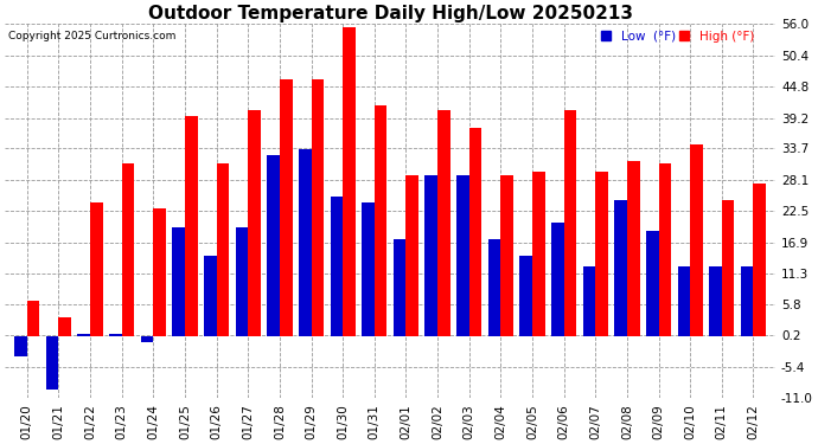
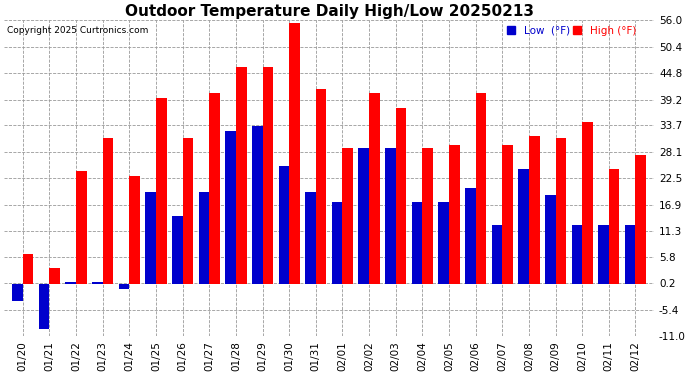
Low (°F)/01/31: 24.0 -> 19.5
Low (°F)/02/05: 14.5 -> 17.5
